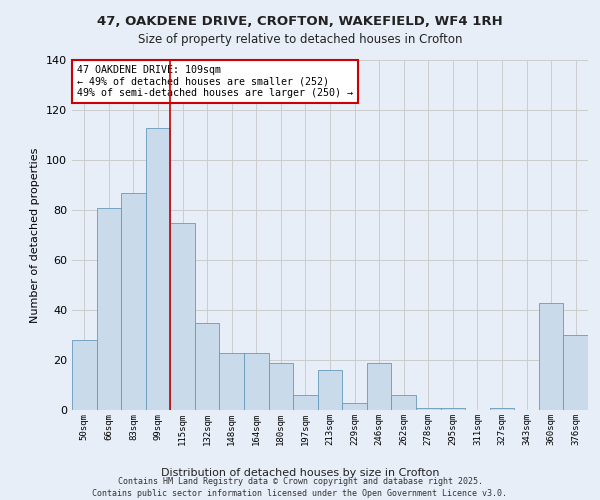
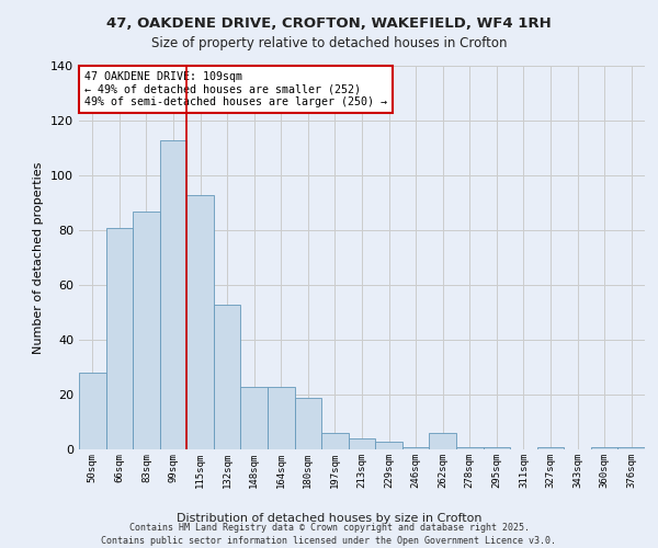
115sqm: 75 -> 93
132sqm: 35 -> 53
213sqm: 16 -> 4
246sqm: 19 -> 1
360sqm: 43 -> 1
376sqm: 30 -> 1
